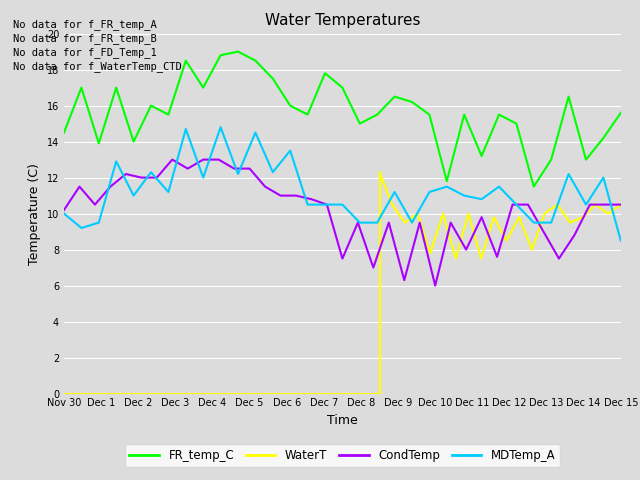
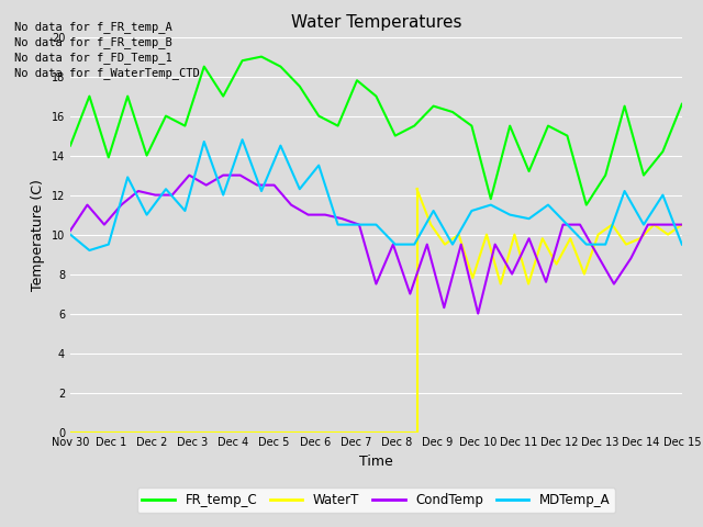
FR_temp_C/Dec 15: 15.6 -> 16.6
MDTemp_A/Dec 15: 8.5 -> 9.5
